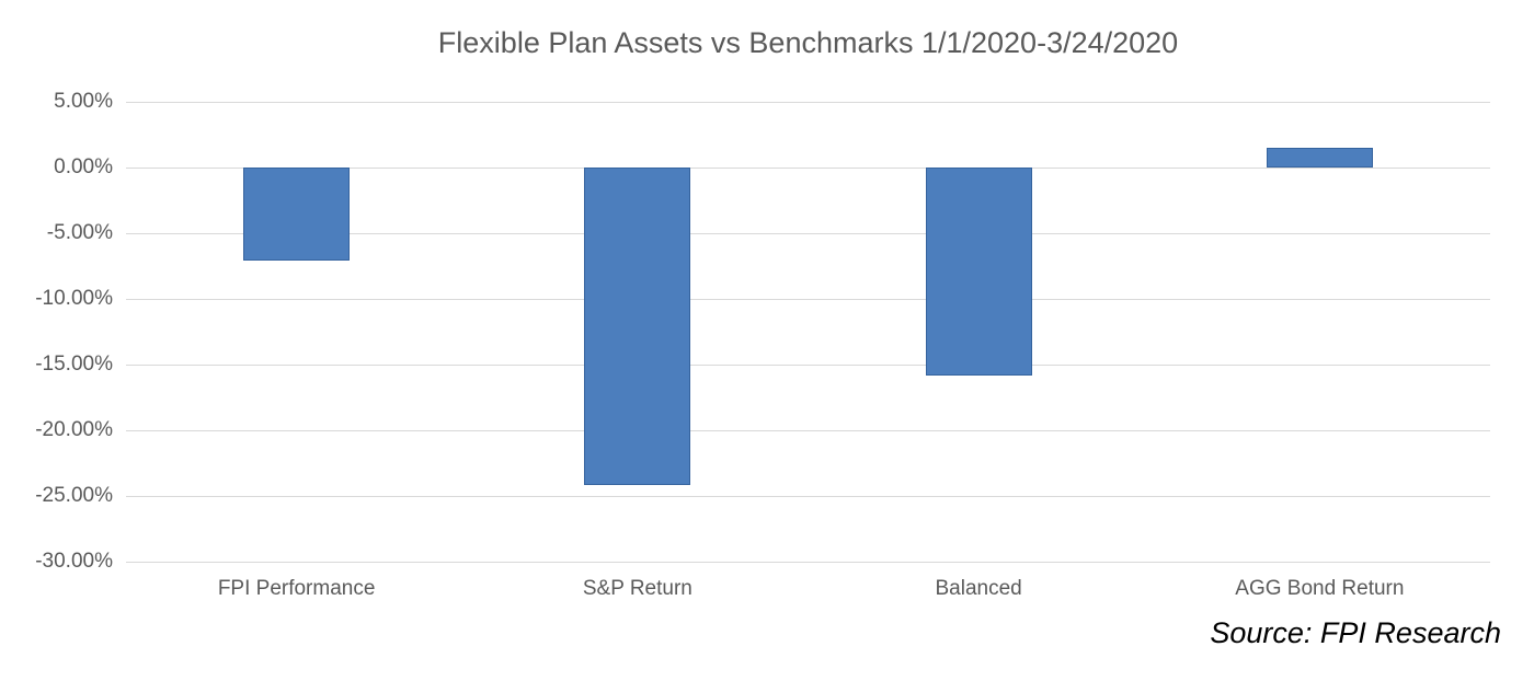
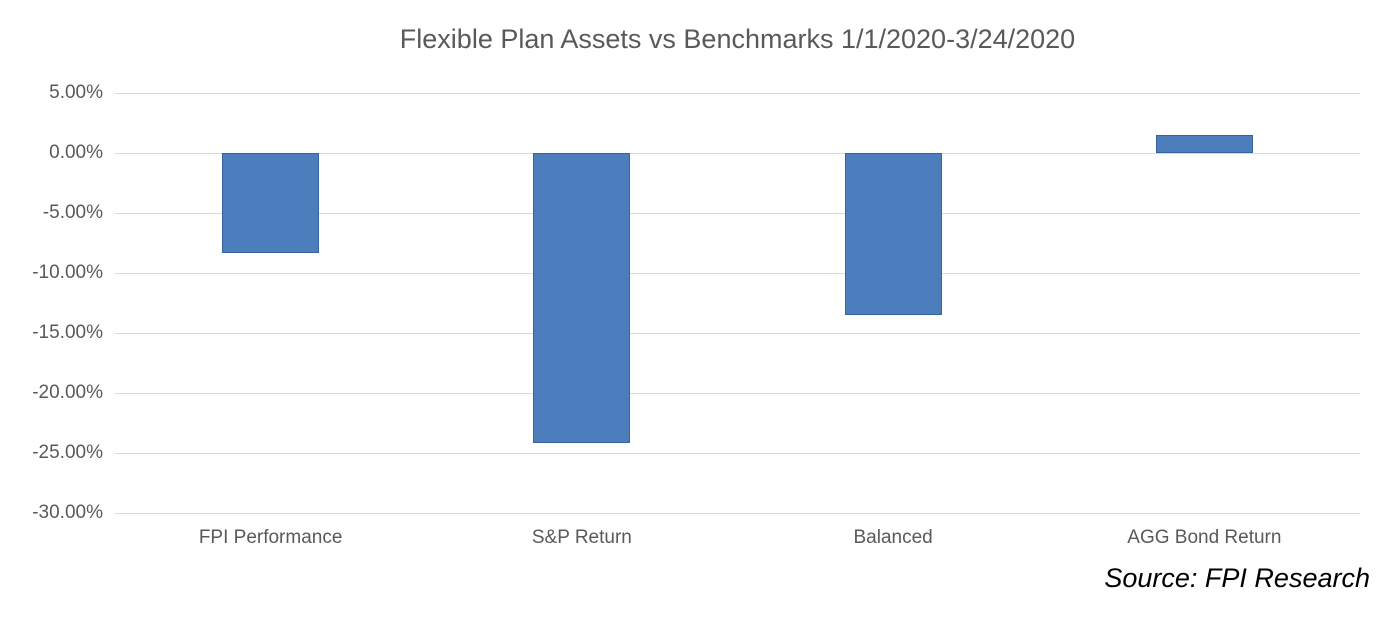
FPI Performance: -7.1% -> -8.3%
Balanced: -15.8% -> -13.5%
